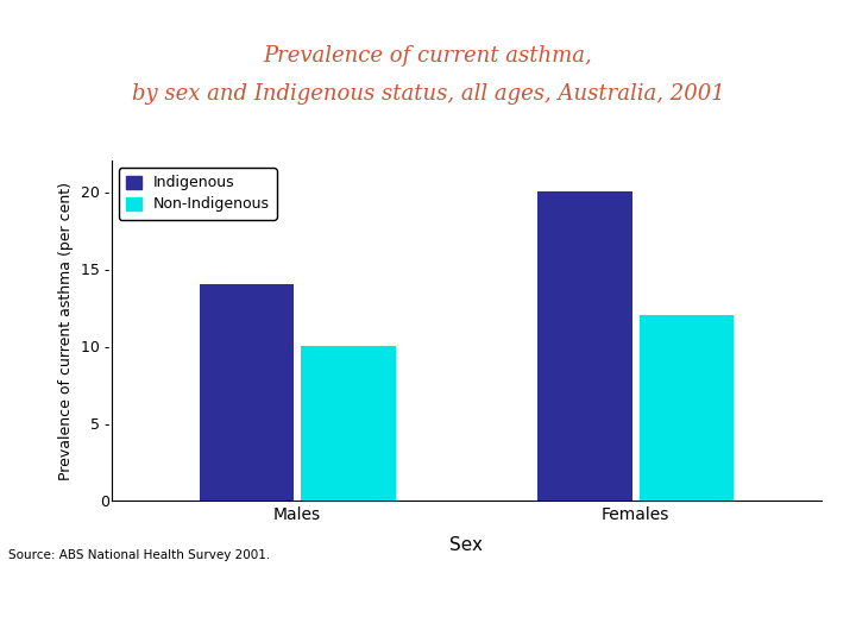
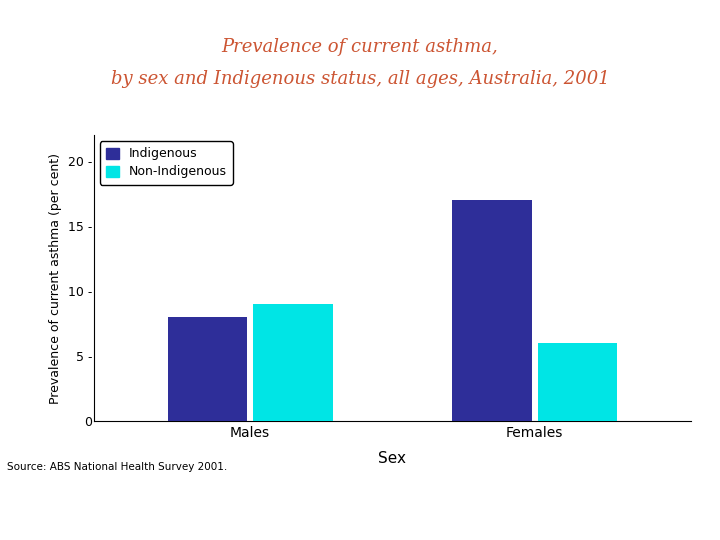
Indigenous/Males: 14 - -> 8 -
Non-Indigenous/Males: 10 - -> 9 -
Indigenous/Females: 20 - -> 17 -
Non-Indigenous/Females: 12 - -> 6 -
